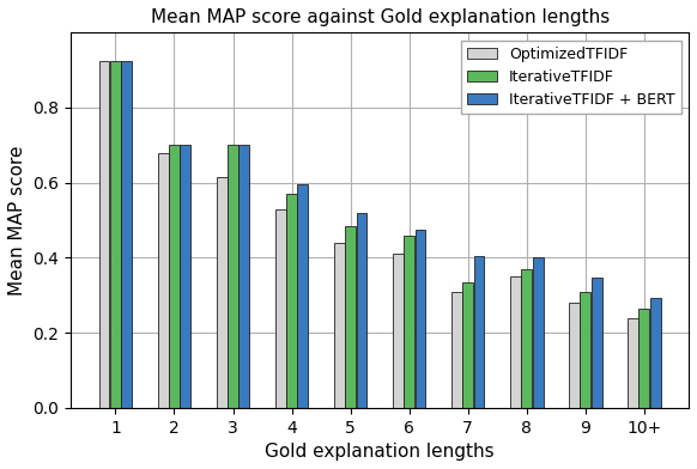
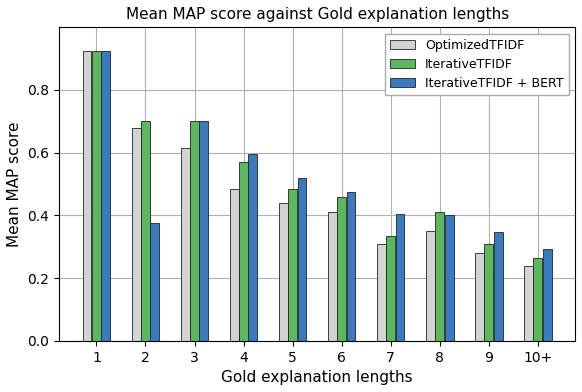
IterativeTFIDF + BERT/2: 0.700 -> 0.375
OptimizedTFIDF/4: 0.530 -> 0.485
IterativeTFIDF/8: 0.370 -> 0.410
